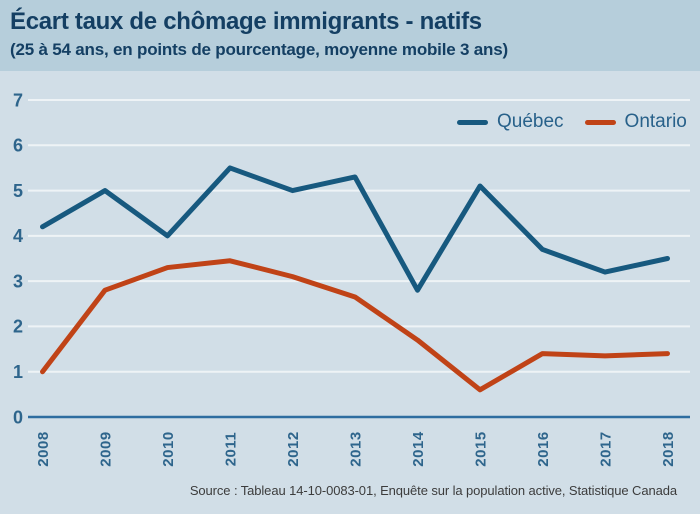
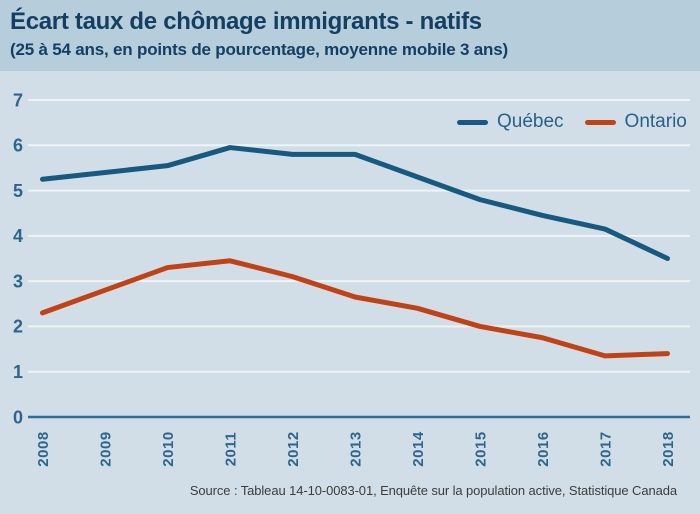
Québec/2008: 4.2 -> 5.2
Ontario/2008: 1.0 -> 2.3
Québec/2009: 5.0 -> 5.4
Québec/2010: 4.0 -> 5.5
Québec/2011: 5.5 -> 6.0
Québec/2012: 5.0 -> 5.8
Québec/2013: 5.3 -> 5.8
Québec/2014: 2.8 -> 5.3
Ontario/2014: 1.7 -> 2.4
Québec/2015: 5.1 -> 4.8
Ontario/2015: 0.6 -> 2.0
Québec/2016: 3.7 -> 4.5
Ontario/2016: 1.4 -> 1.8
Québec/2017: 3.2 -> 4.2
